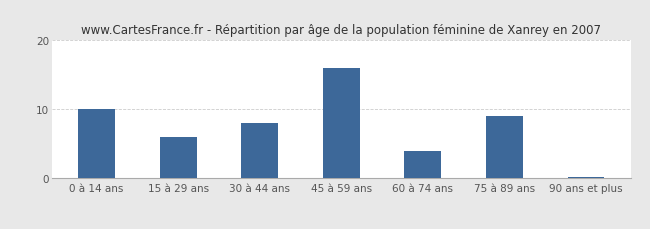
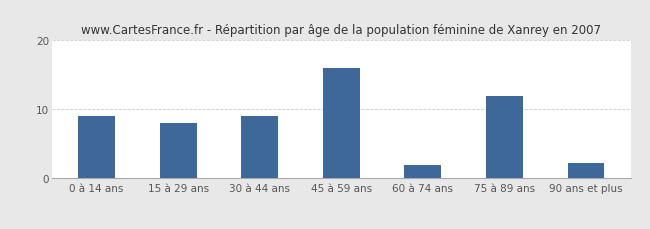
0 à 14 ans: 10.0 -> 9.0
15 à 29 ans: 6.0 -> 8.0
30 à 44 ans: 8.0 -> 9.0
60 à 74 ans: 4.0 -> 2.0
75 à 89 ans: 9.0 -> 12.0
90 ans et plus: 0.2 -> 2.2
